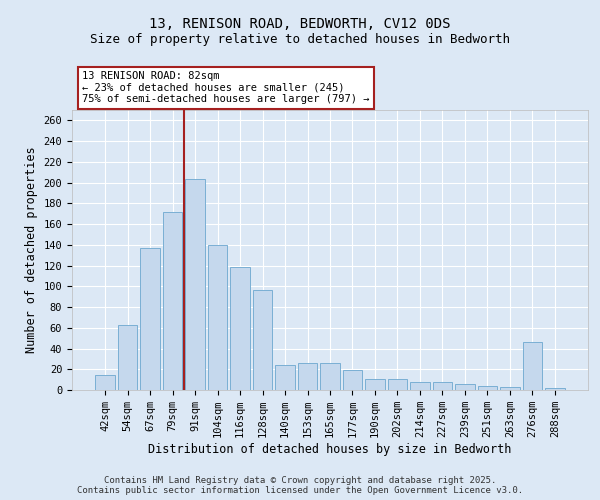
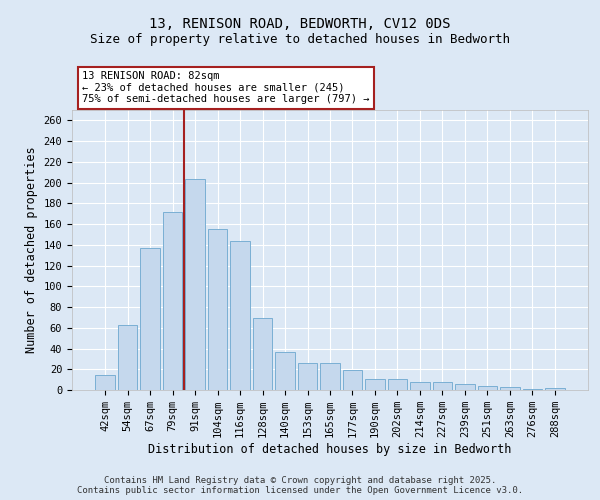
104sqm: 140 -> 155
116sqm: 119 -> 144
128sqm: 96 -> 69
140sqm: 24 -> 37
276sqm: 46 -> 1
